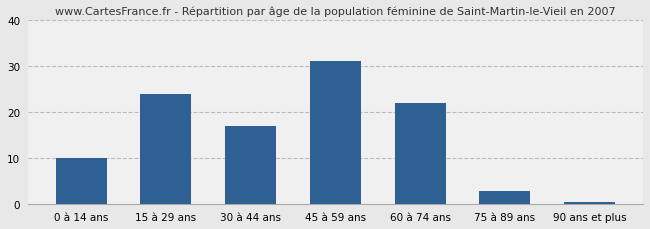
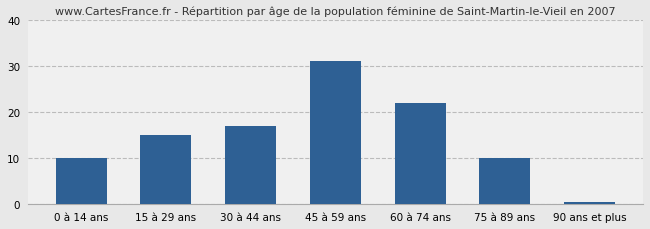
15 à 29 ans: 24.0 -> 15.0
75 à 89 ans: 3.0 -> 10.0
